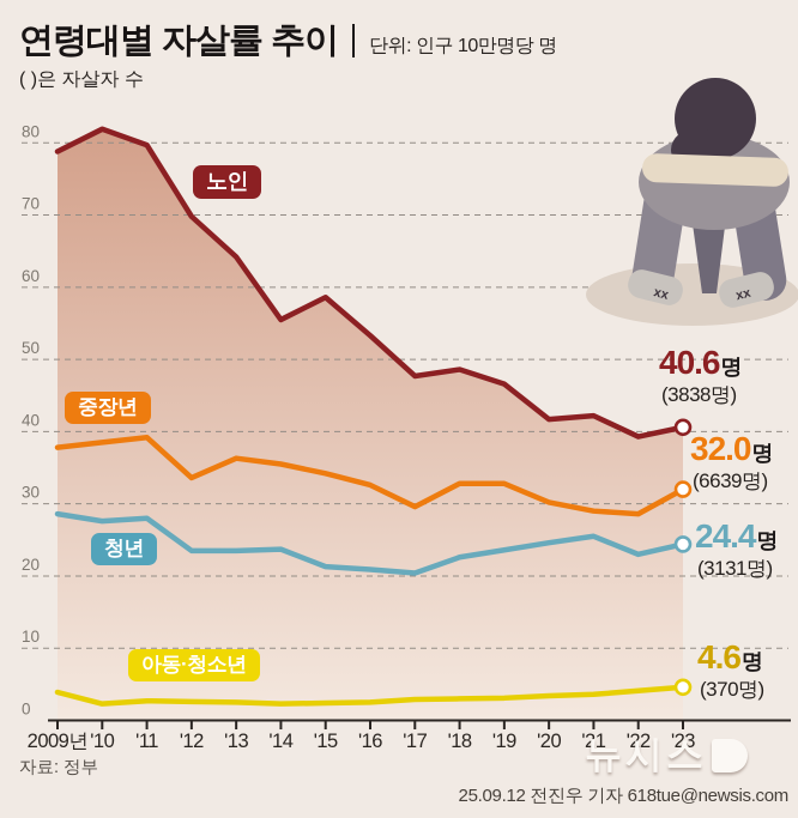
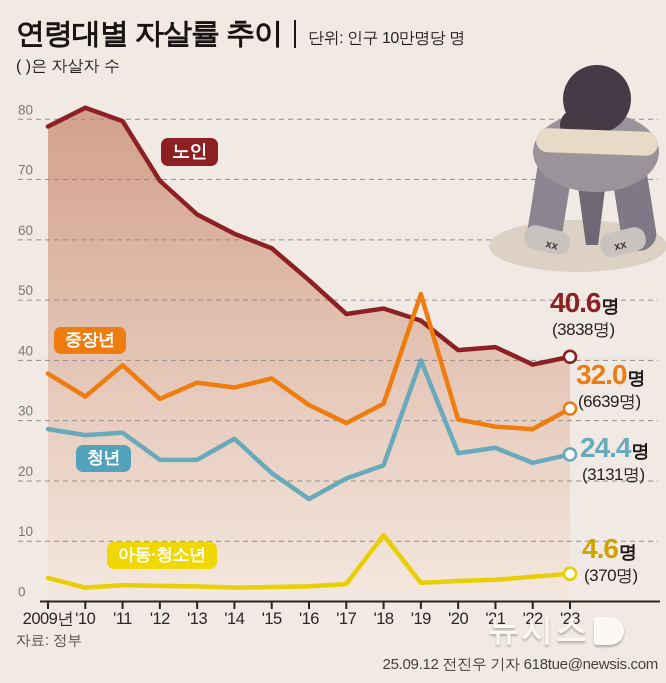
중장년/'10: 38 -> 34
노인/'14: 56 -> 61
청년/'14: 24 -> 27
중장년/'15: 34 -> 37
청년/'16: 21 -> 17
아동·청소년/'18: 3 -> 11
중장년/'19: 33 -> 51
청년/'19: 24 -> 40
